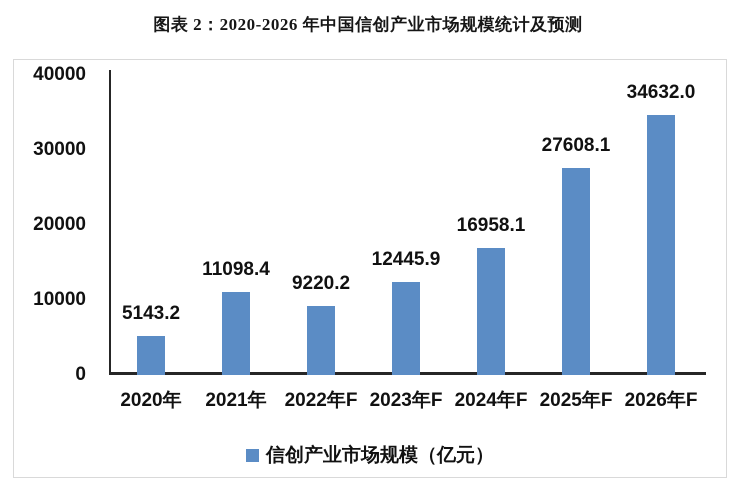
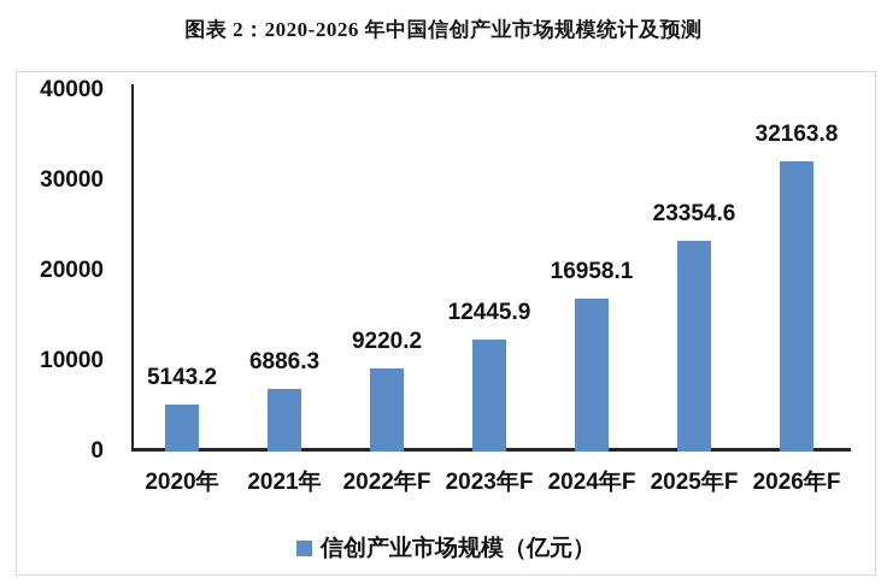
2021年: 11098.4 -> 6886.3
2025年F: 27608.1 -> 23354.6
2026年F: 34632.0 -> 32163.8
